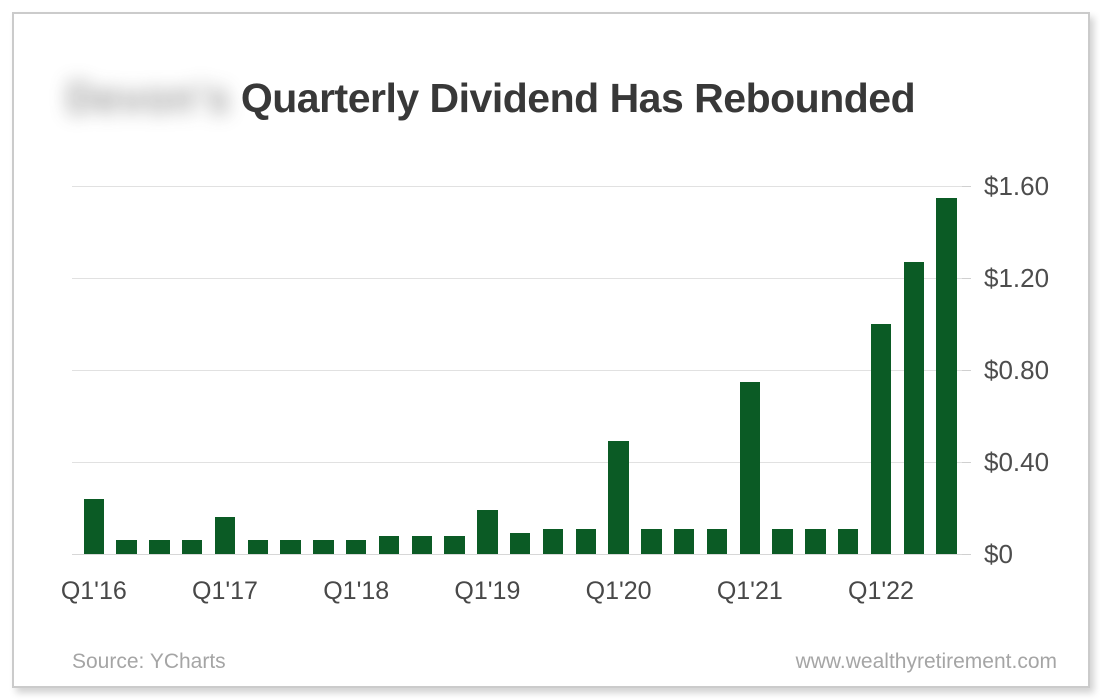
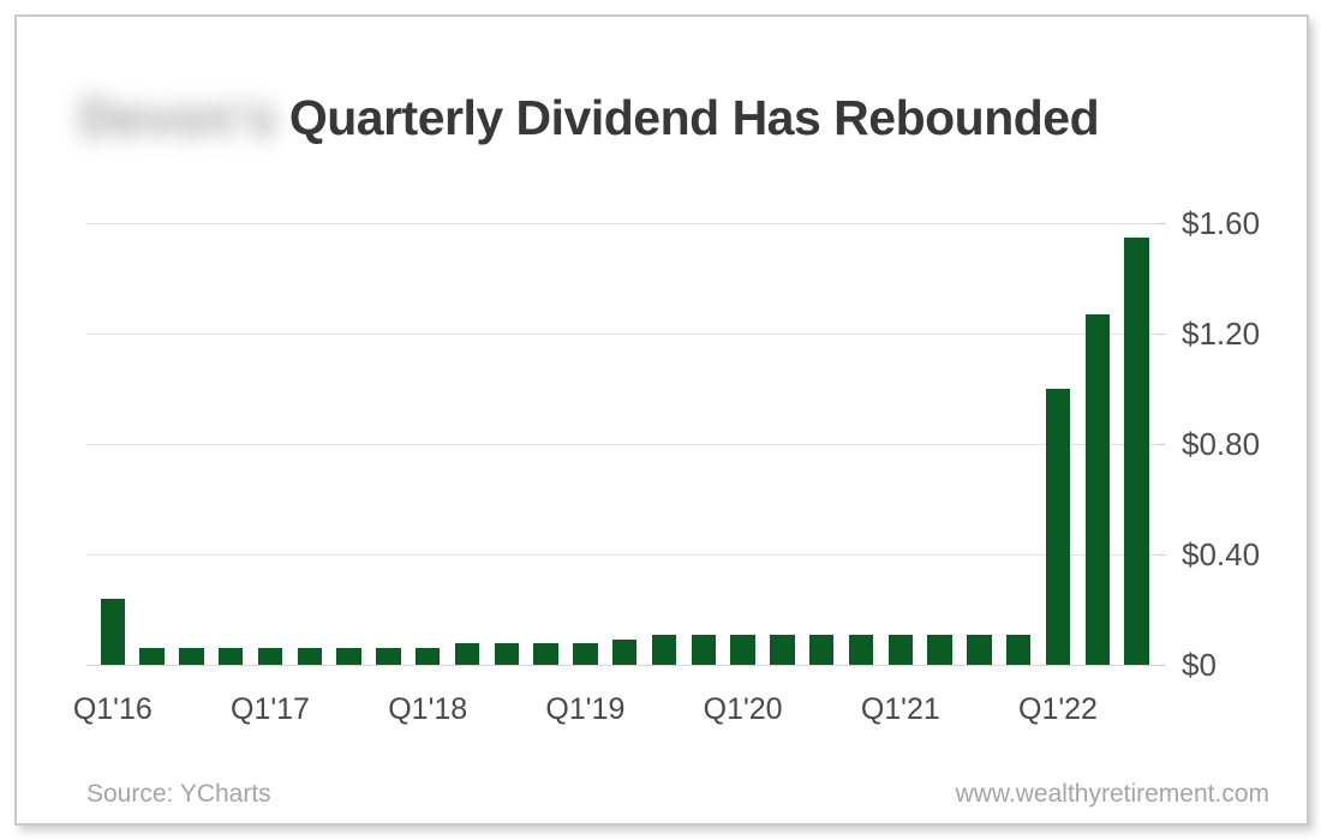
Q1'17: $0.16 -> $0.06
Q1'19: $0.19 -> $0.08
Q1'20: $0.49 -> $0.11
Q1'21: $0.75 -> $0.11
